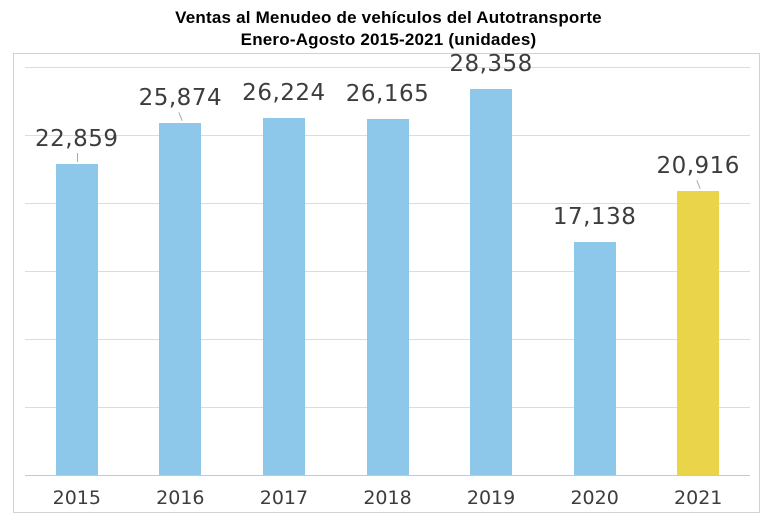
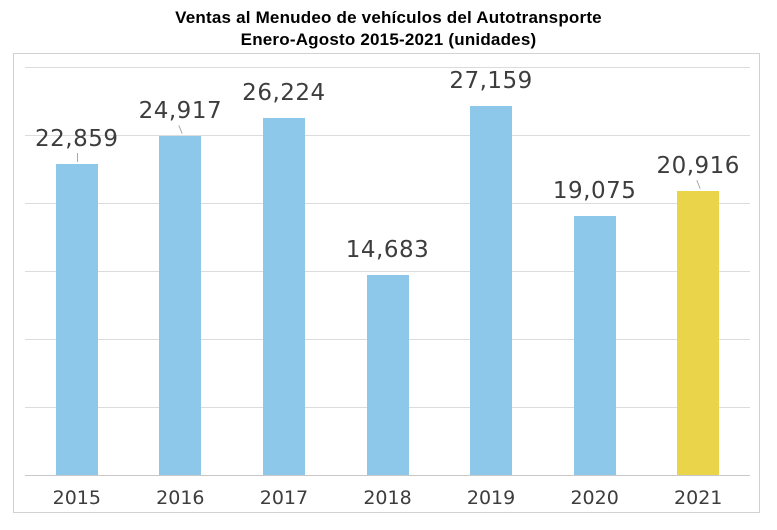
2016: 25,874 -> 24,917
2018: 26,165 -> 14,683
2019: 28,358 -> 27,159
2020: 17,138 -> 19,075
